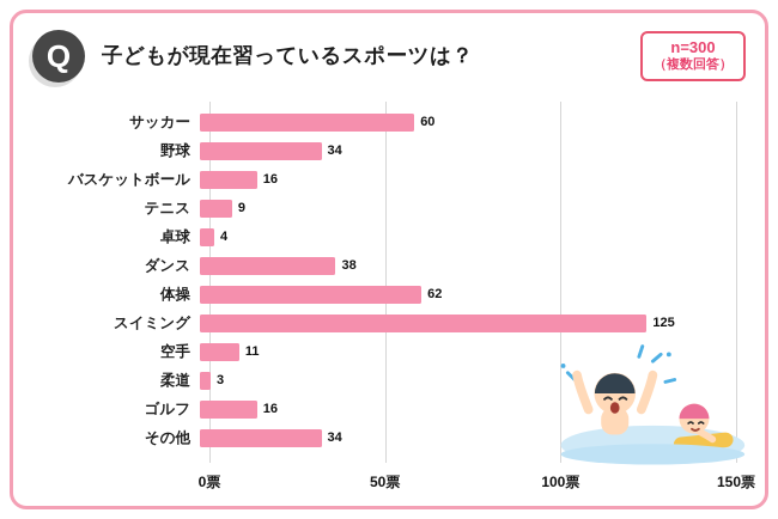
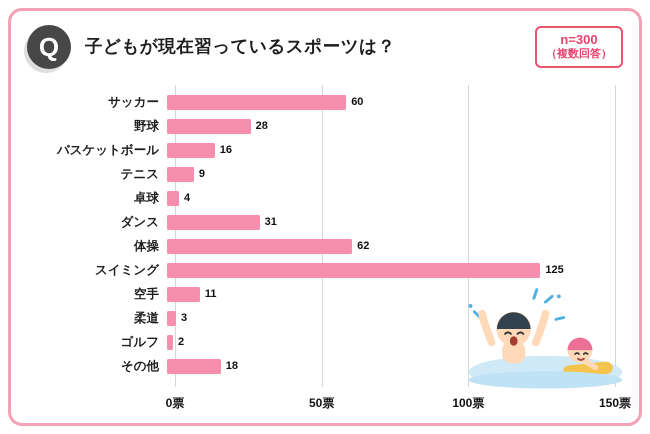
野球: 34 -> 28
ダンス: 38 -> 31
ゴルフ: 16 -> 2
その他: 34 -> 18
